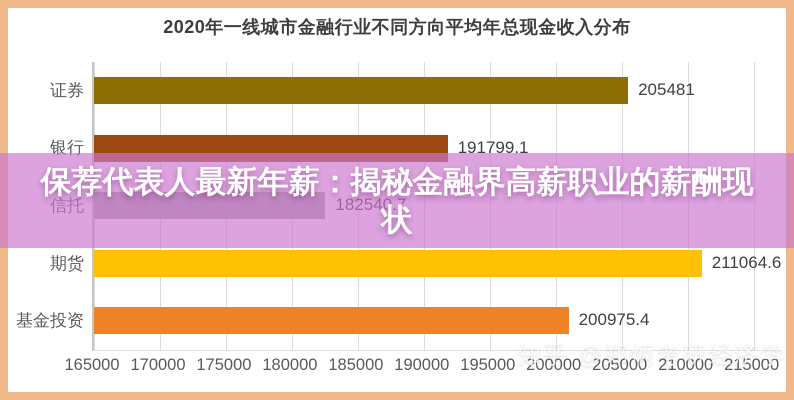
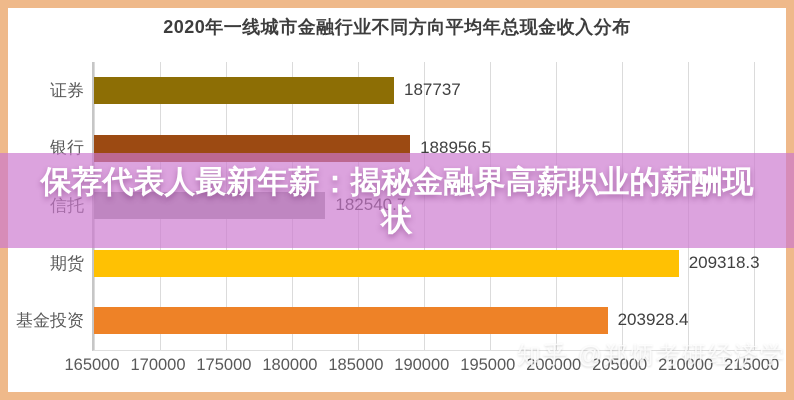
证券: 205481 -> 187737
银行: 191799.1 -> 188956.5
期货: 211064.6 -> 209318.3
基金投资: 200975.4 -> 203928.4
